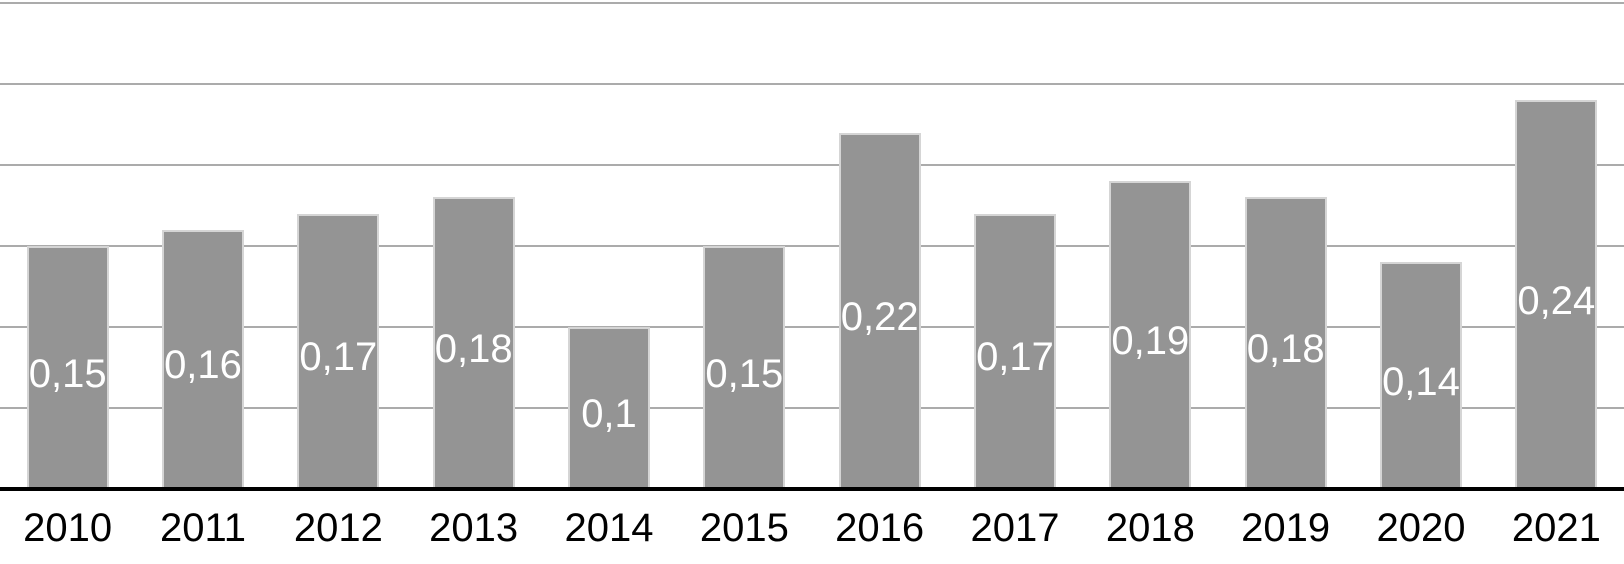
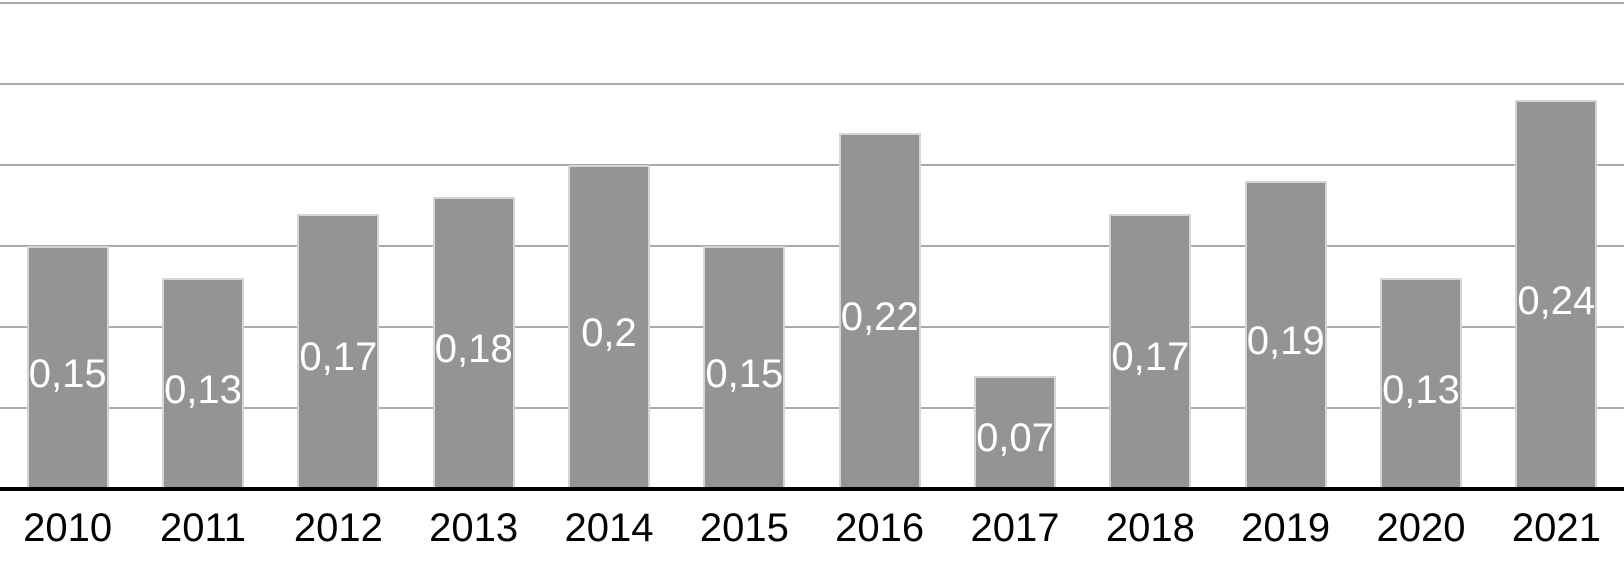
2011: 0,16 -> 0,13
2014: 0,1 -> 0,2
2017: 0,17 -> 0,07
2018: 0,19 -> 0,17
2019: 0,18 -> 0,19
2020: 0,14 -> 0,13
